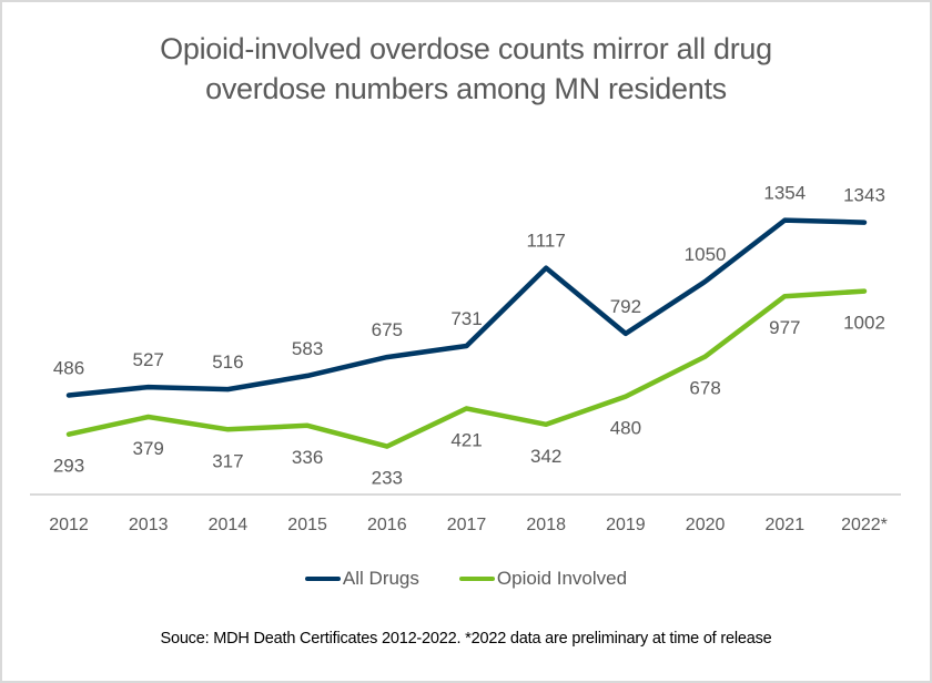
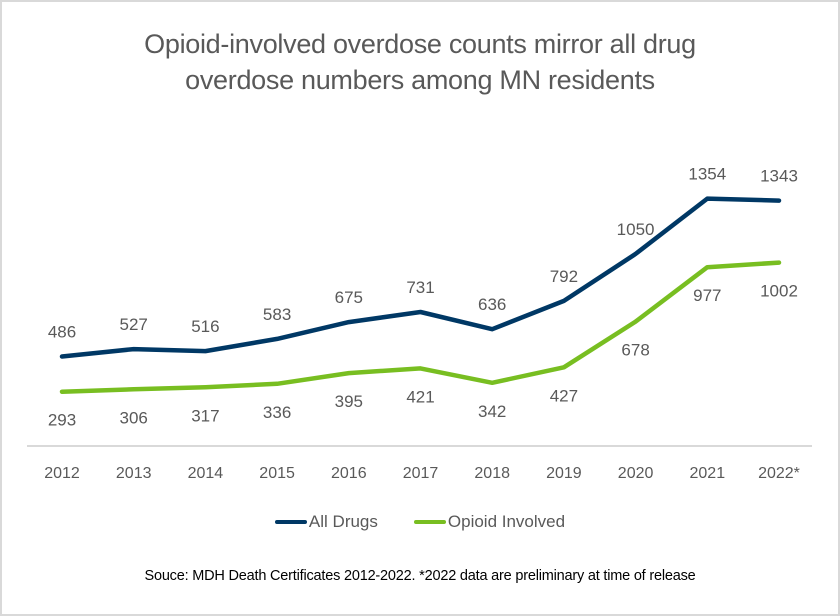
Opioid Involved/2013: 379 -> 306
Opioid Involved/2016: 233 -> 395
All Drugs/2018: 1117 -> 636
Opioid Involved/2019: 480 -> 427
